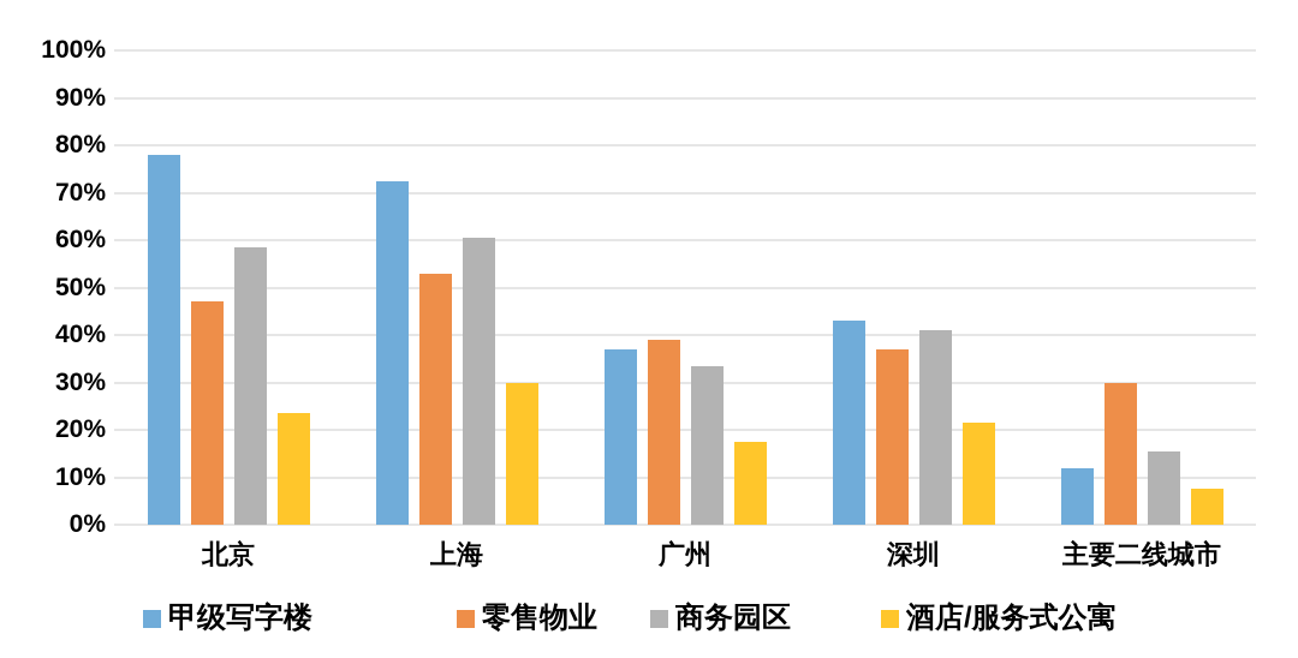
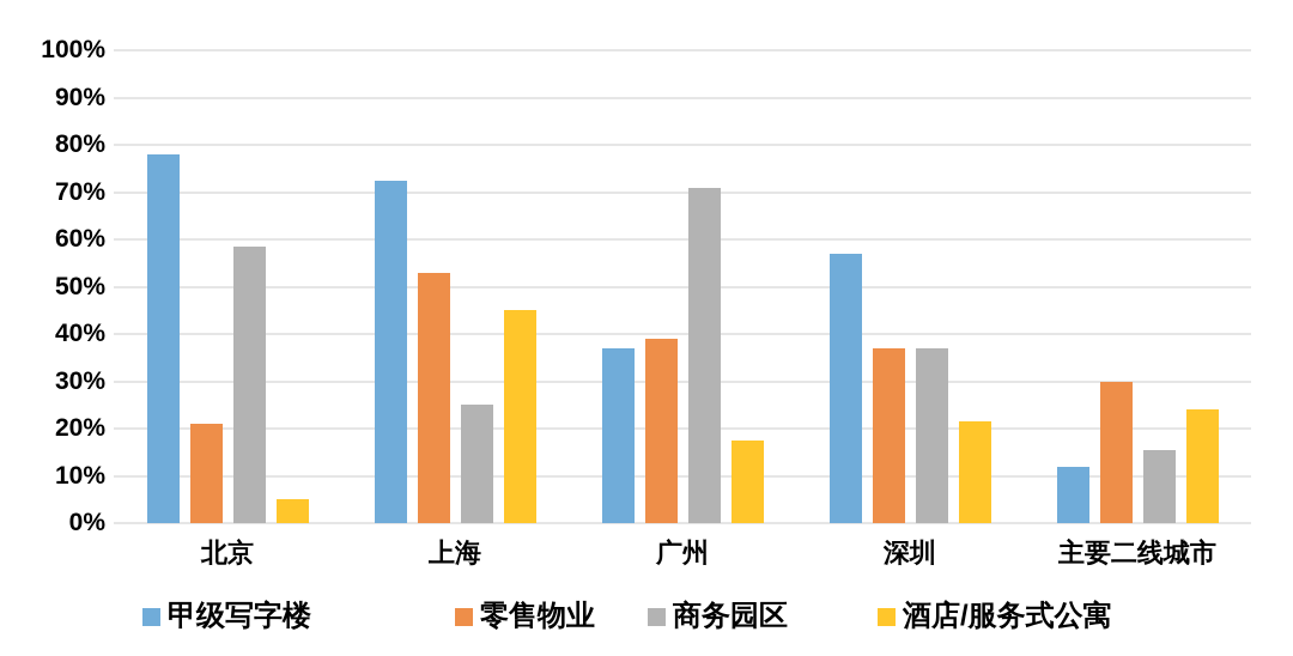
零售物业/北京: 47% -> 21%
酒店/服务式公寓/北京: 24% -> 5%
商务园区/上海: 60% -> 25%
酒店/服务式公寓/上海: 30% -> 45%
商务园区/广州: 34% -> 71%
甲级写字楼/深圳: 43% -> 57%
商务园区/深圳: 41% -> 37%
酒店/服务式公寓/主要二线城市: 8% -> 24%
